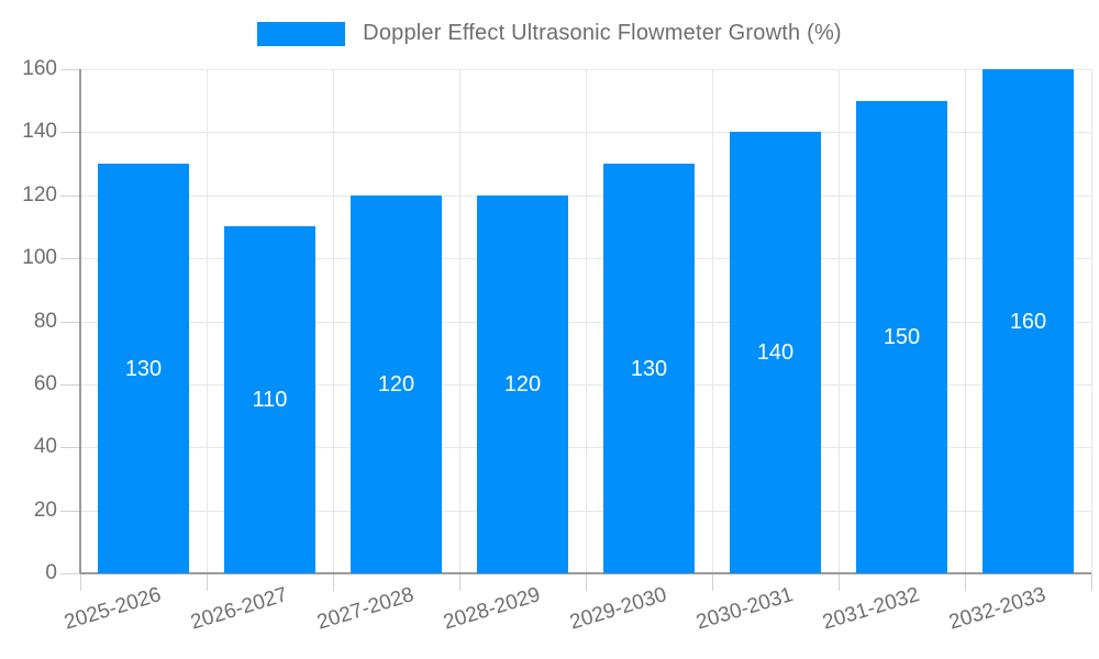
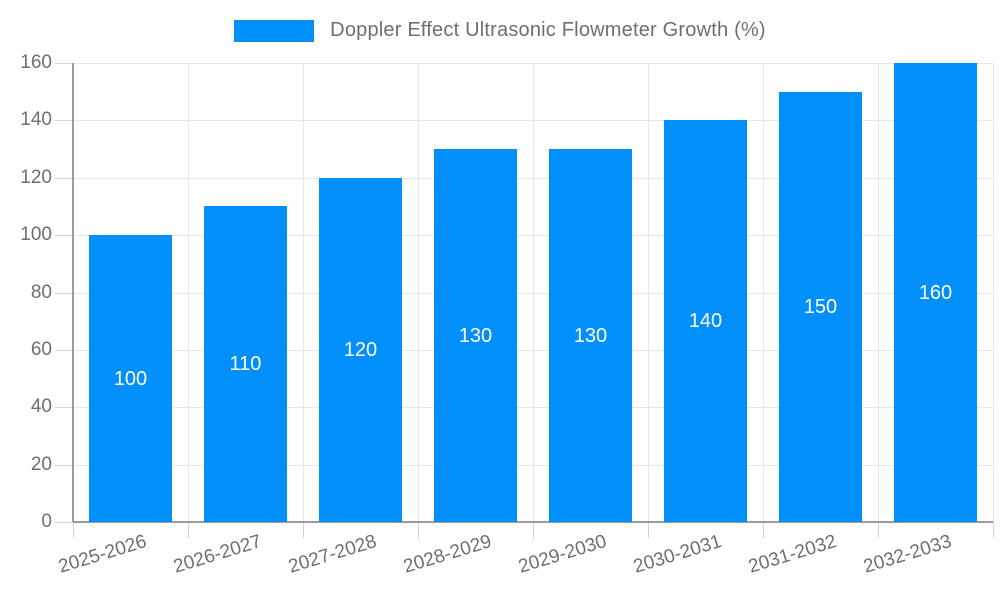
2025-2026: 130 -> 100
2028-2029: 120 -> 130
